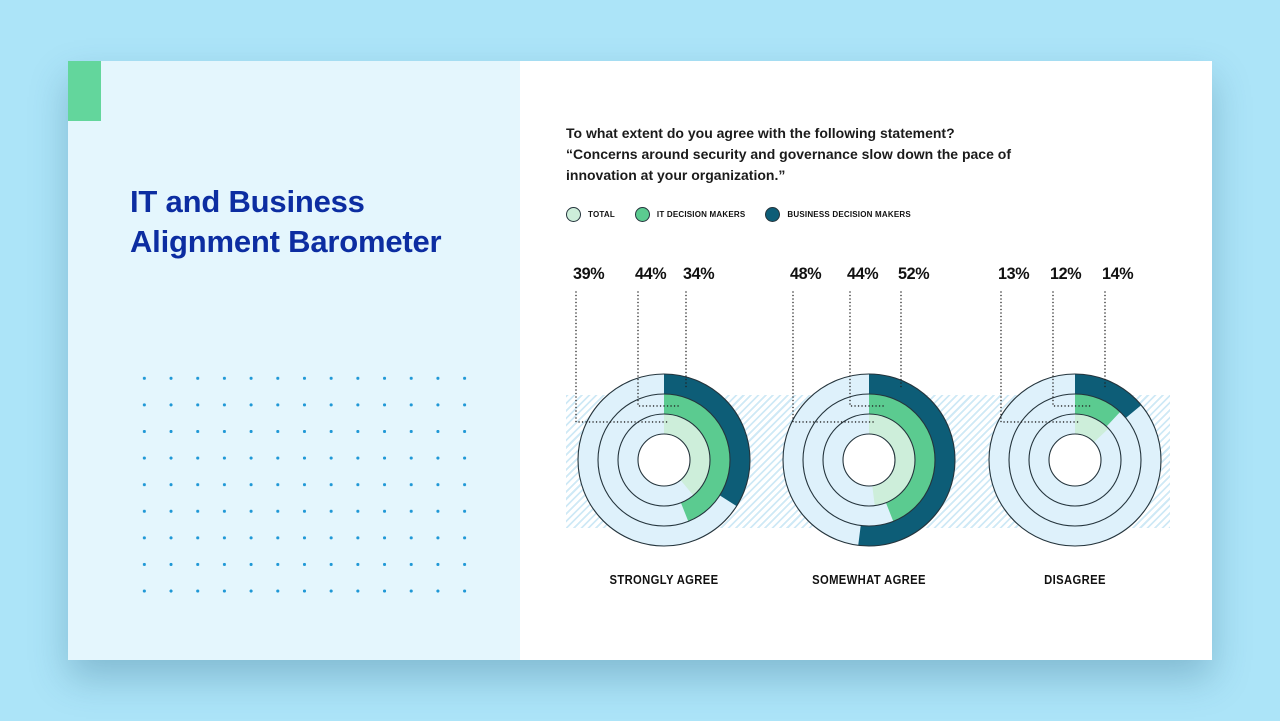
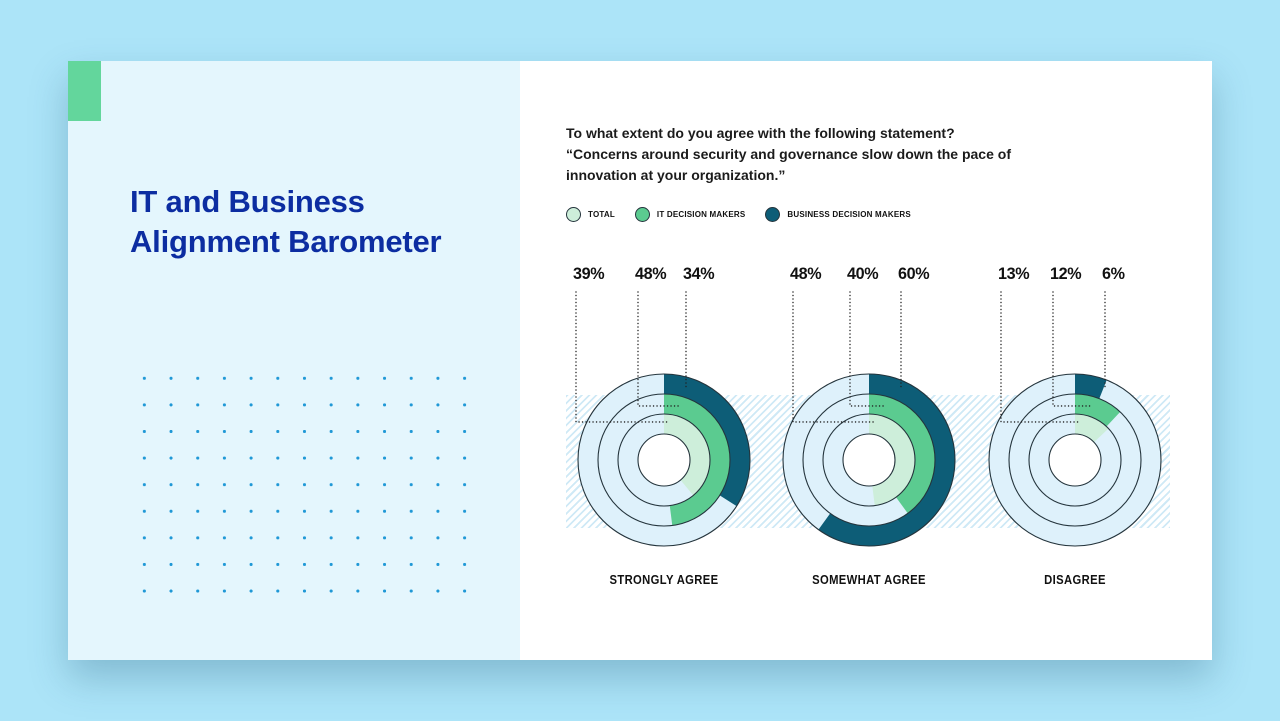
IT DECISION MAKERS/STRONGLY AGREE: 44% -> 48%
IT DECISION MAKERS/SOMEWHAT AGREE: 44% -> 40%
BUSINESS DECISION MAKERS/SOMEWHAT AGREE: 52% -> 60%
BUSINESS DECISION MAKERS/DISAGREE: 14% -> 6%
